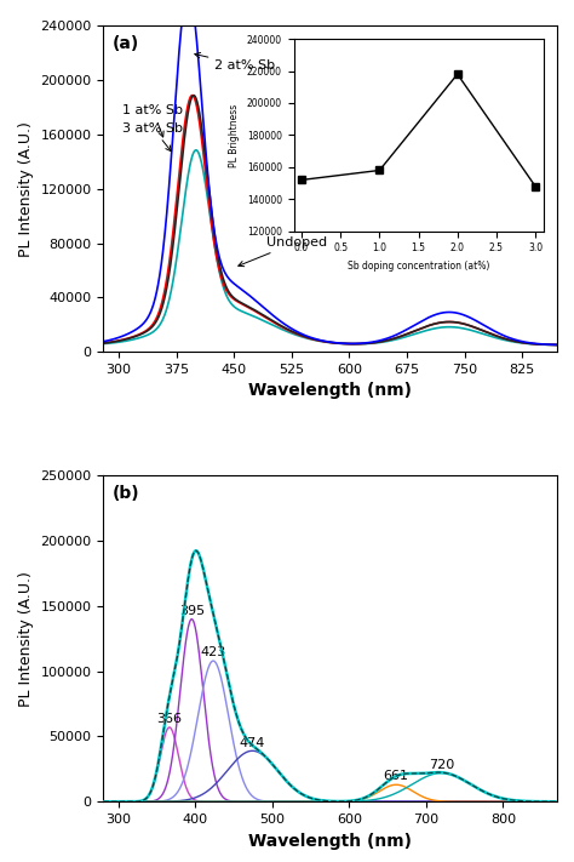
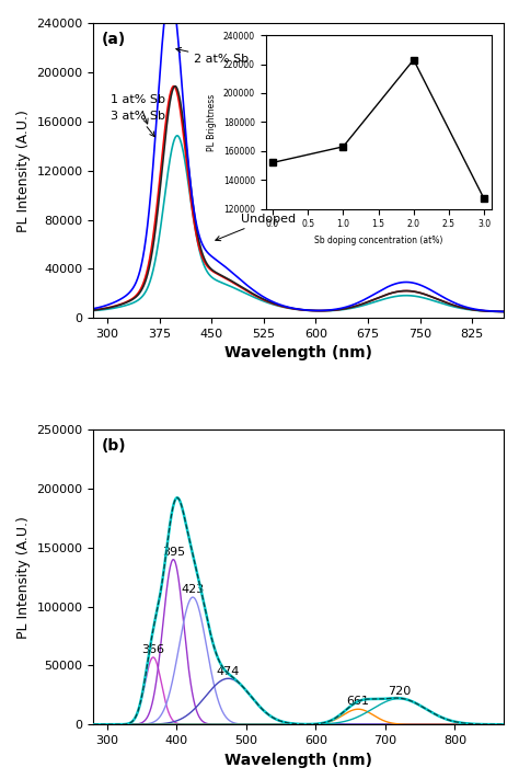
1.0: 158000 -> 163000
2.0: 218000 -> 223000
3.0: 148000 -> 127000
